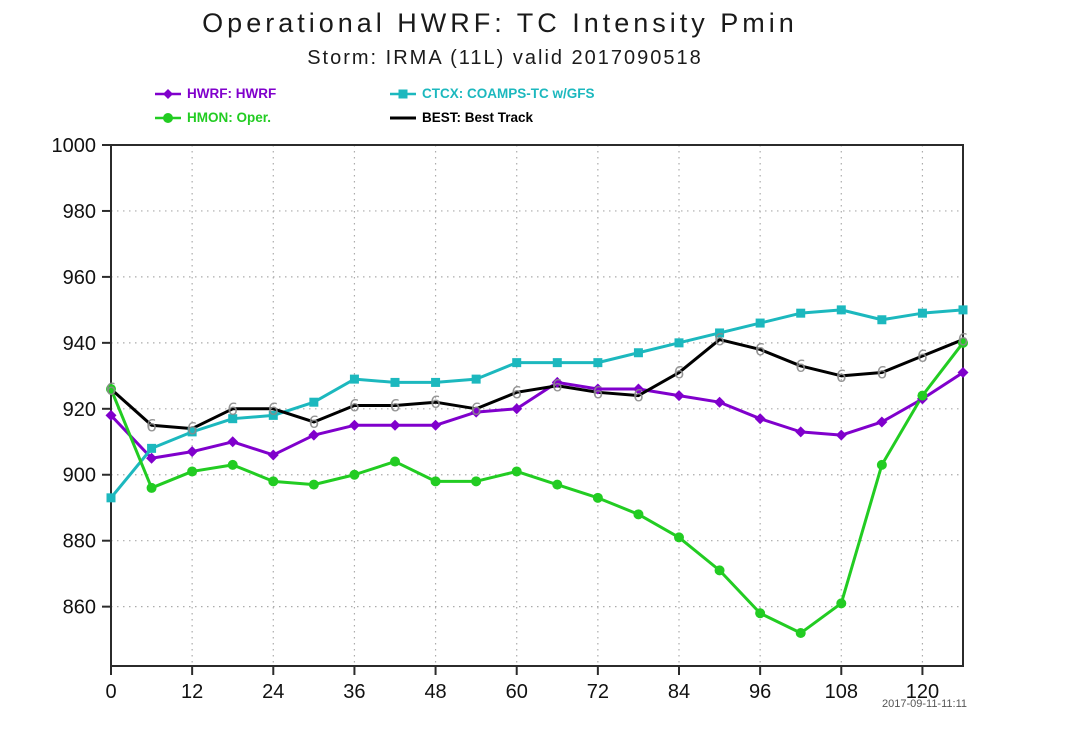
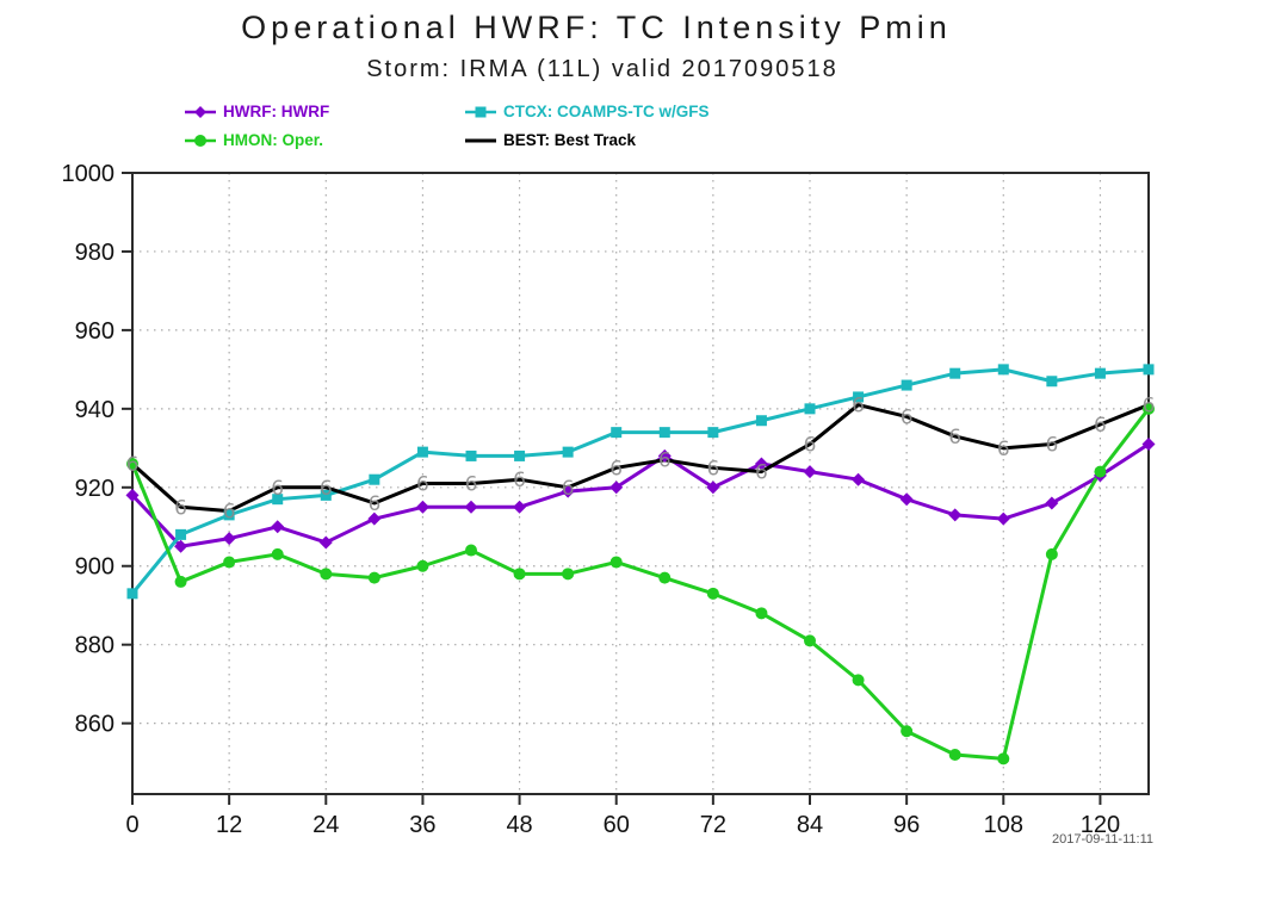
HWRF: HWRF/72: 926 -> 920
HMON: Oper./108: 861 -> 851
